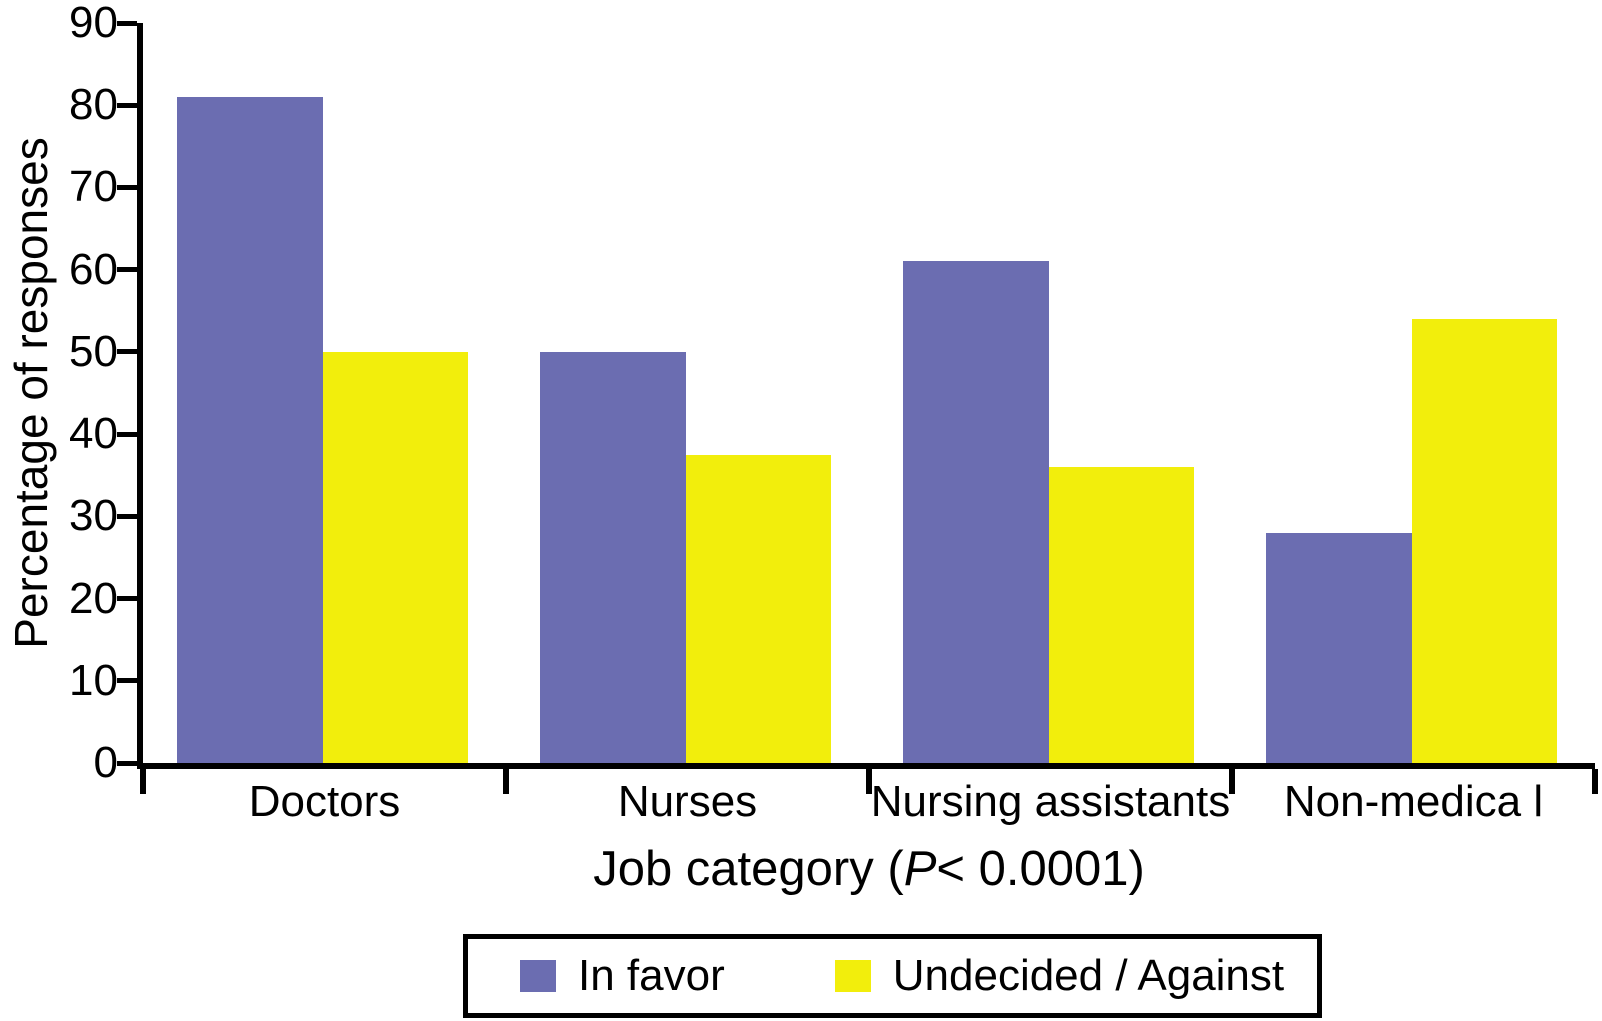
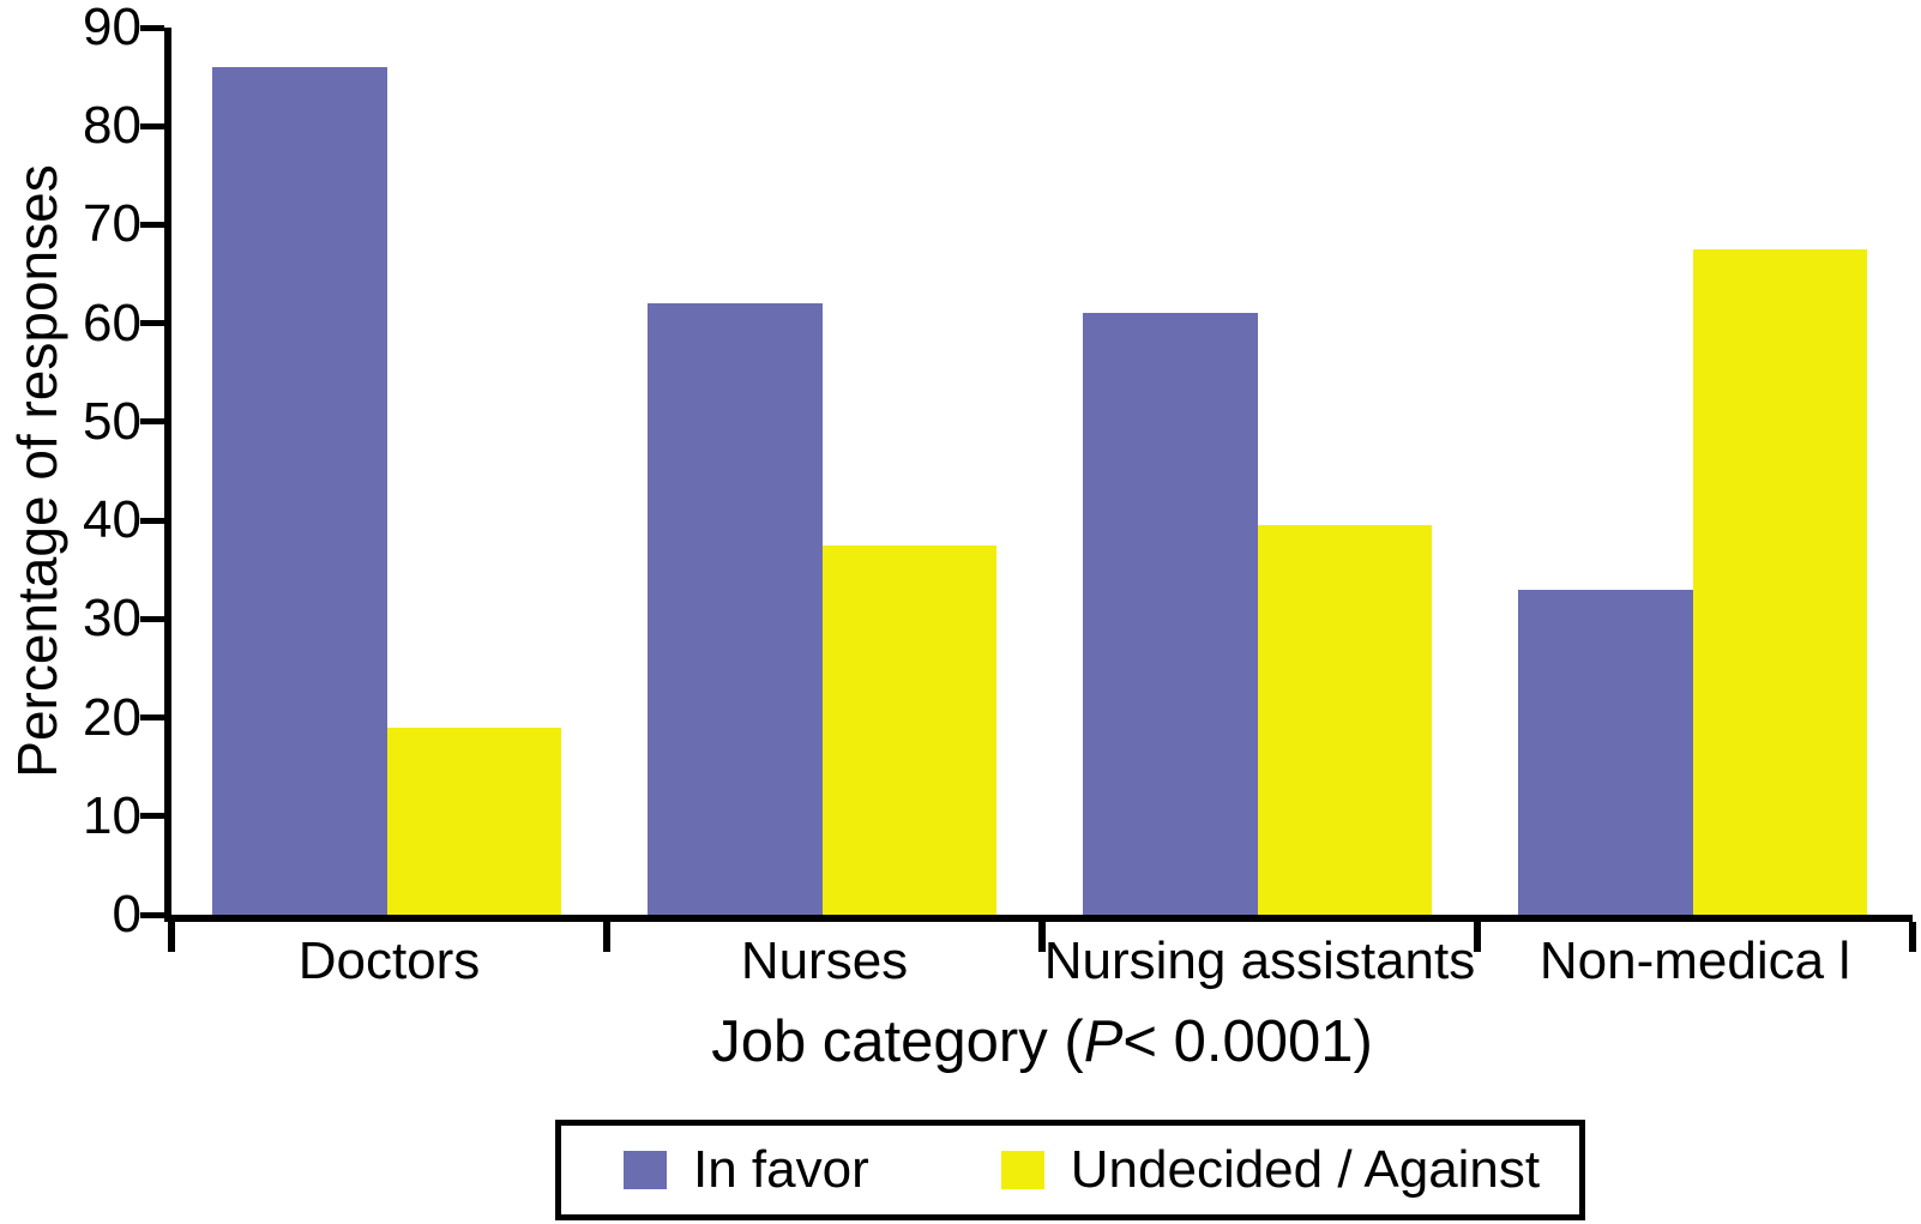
In favor/Doctors: 81 -> 86
Undecided / Against/Doctors: 50 -> 19
In favor/Nurses: 50 -> 62
Undecided / Against/Nursing assistants: 36 -> 40
In favor/Non-medica l: 28 -> 33
Undecided / Against/Non-medica l: 54 -> 68
